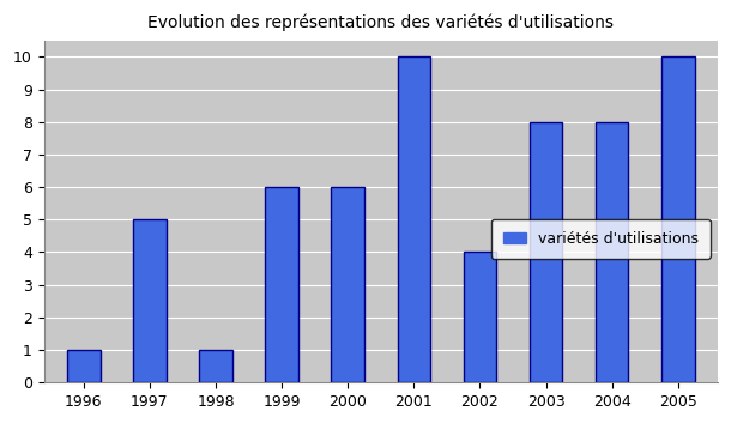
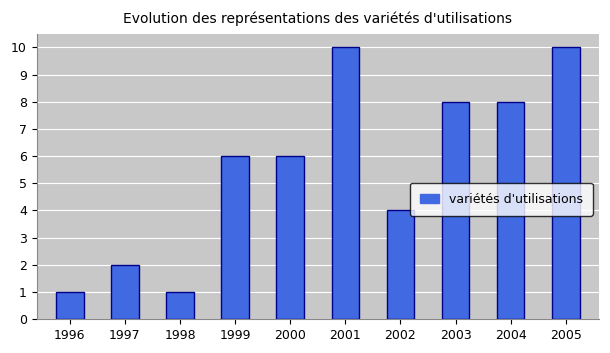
1997: 5 -> 2
